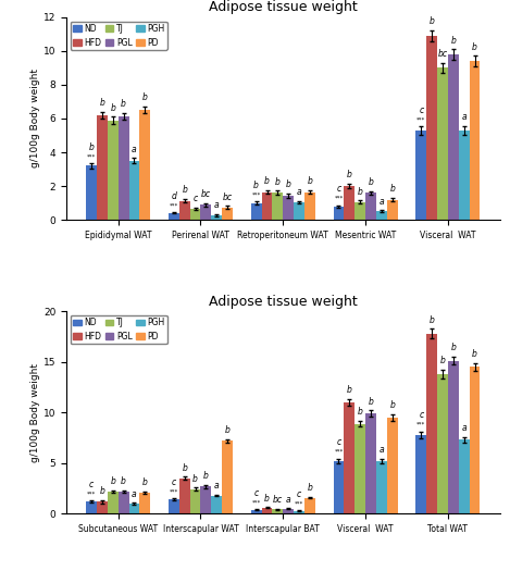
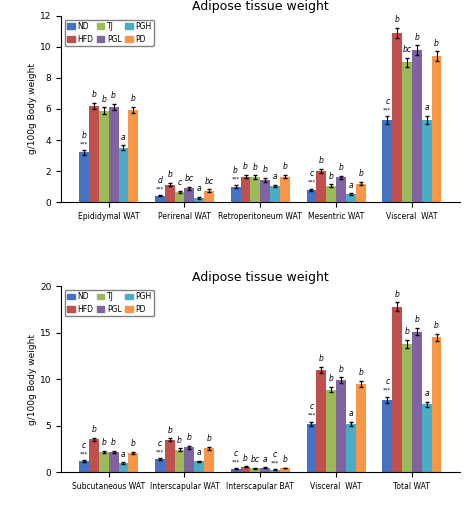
PD/Epididymal WAT: 6.5 -> 6.0
HFD/Subcutaneous WAT: 1.2 -> 3.5
PGH/Interscapular WAT: 1.8 -> 1.2
PD/Interscapular WAT: 7.2 -> 2.6
PD/Interscapular BAT: 1.6 -> 0.5
